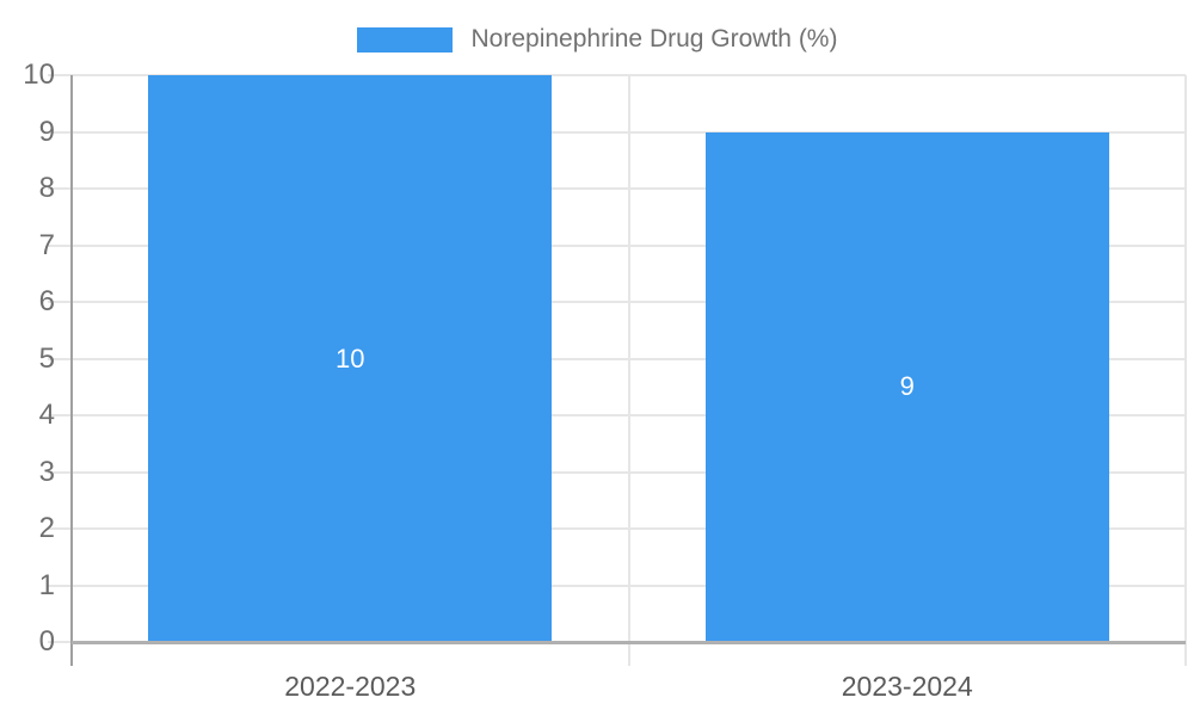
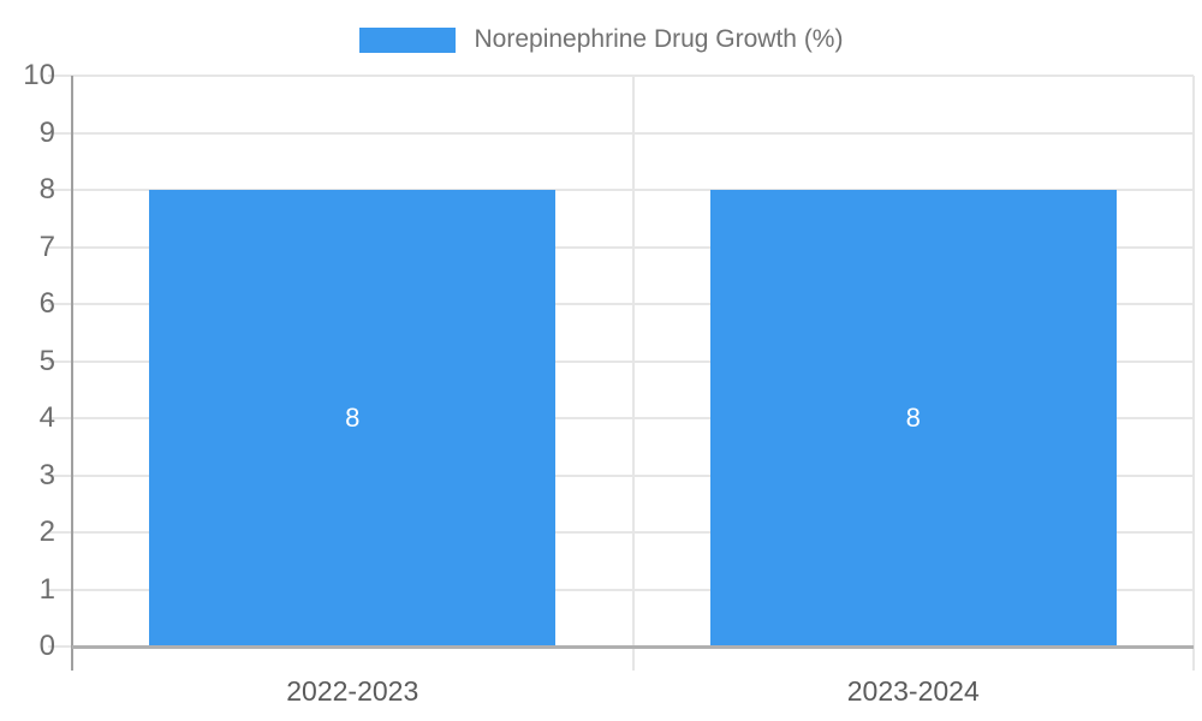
2022-2023: 10 -> 8
2023-2024: 9 -> 8
